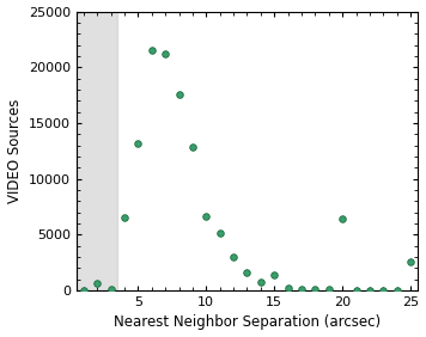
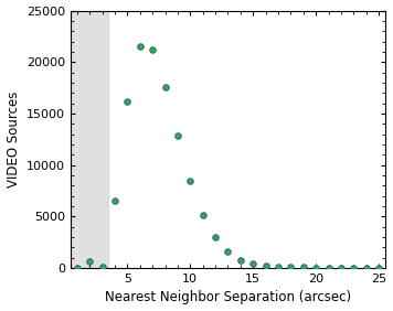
5: 13200 -> 16200
10: 6600 -> 8500
15: 1400 -> 400
20: 6400 -> 0
25: 2600 -> 0
